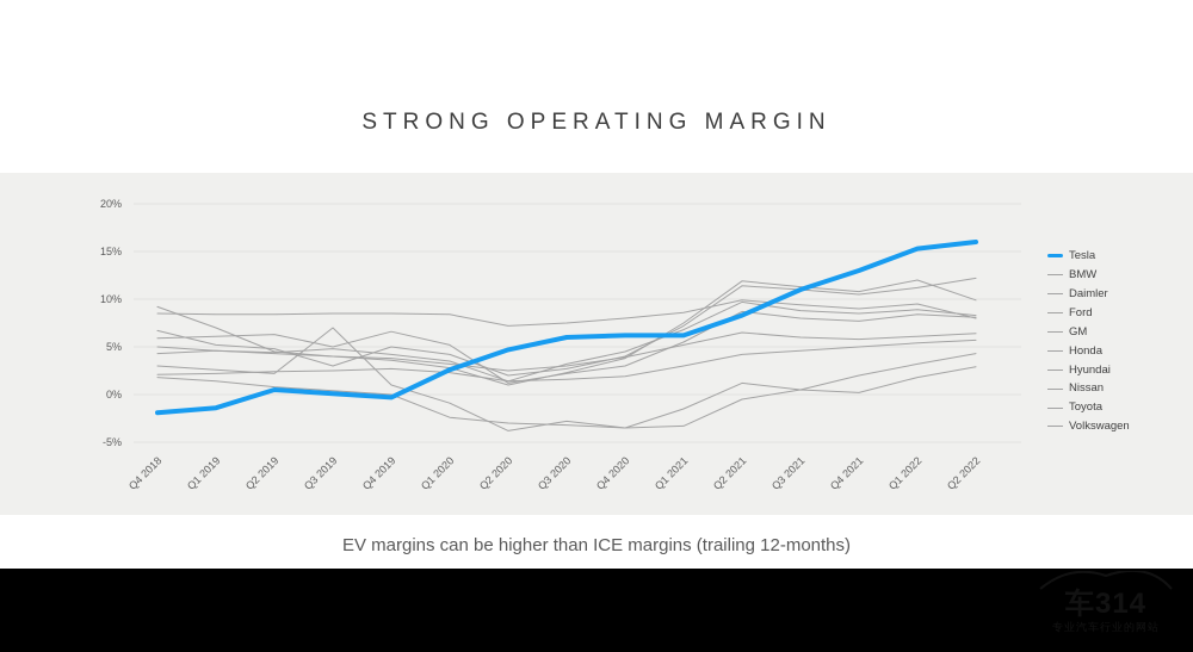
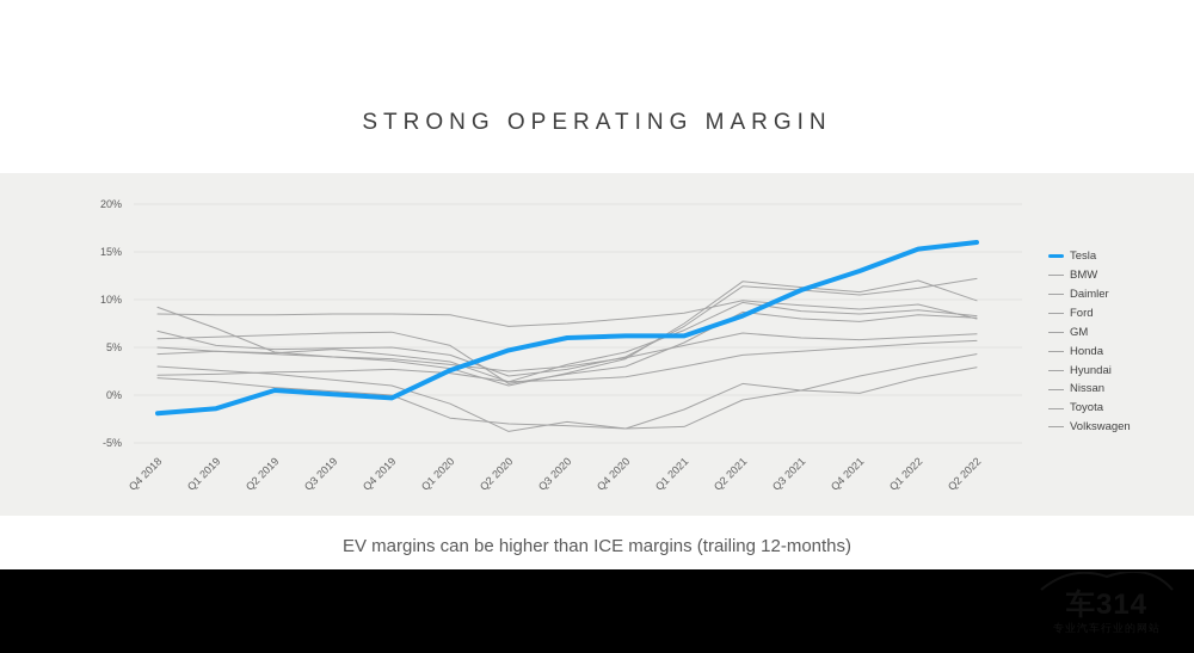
BMW/Q3 2019: 3% -> 5%
Ford/Q3 2019: 7% -> 2%
Volkswagen/Q3 2019: 5% -> 6%
